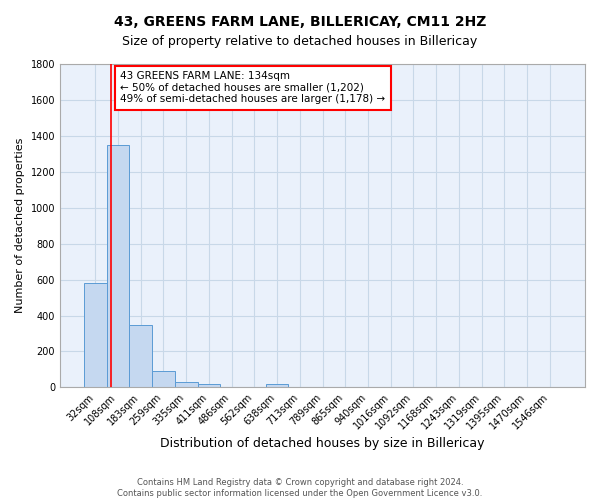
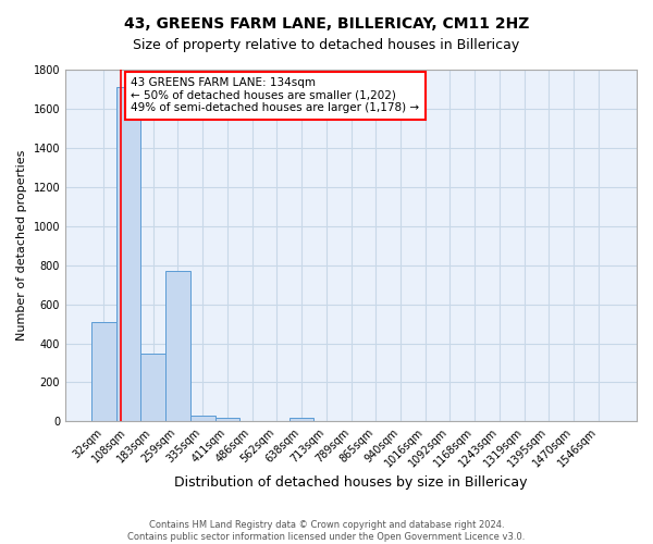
32sqm: 580 -> 510
108sqm: 1350 -> 1710
259sqm: 90 -> 770
